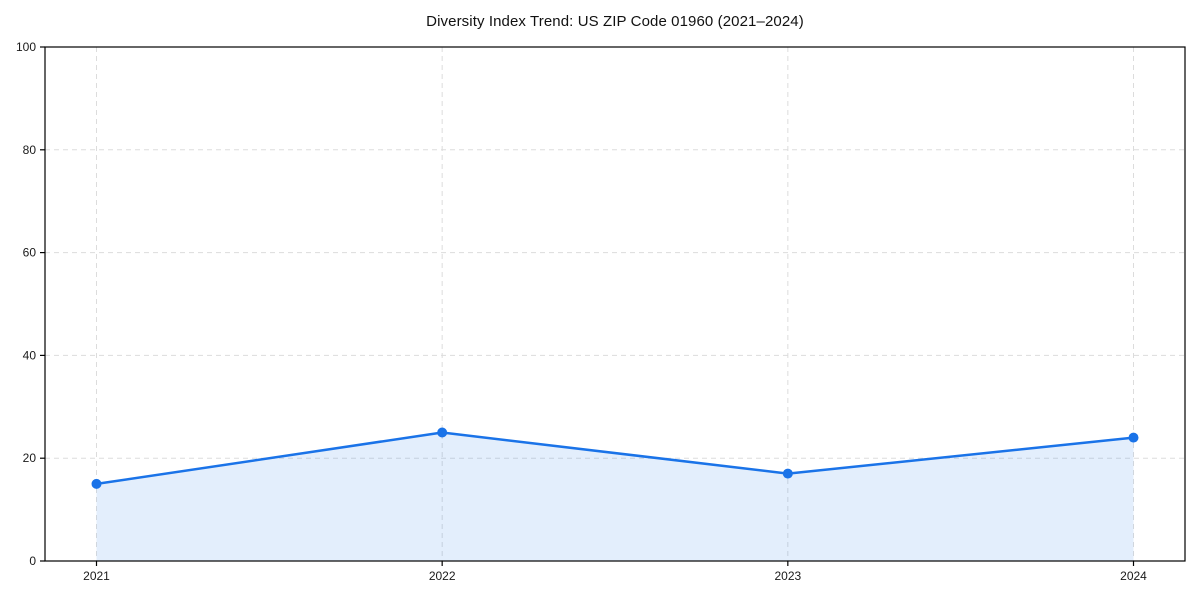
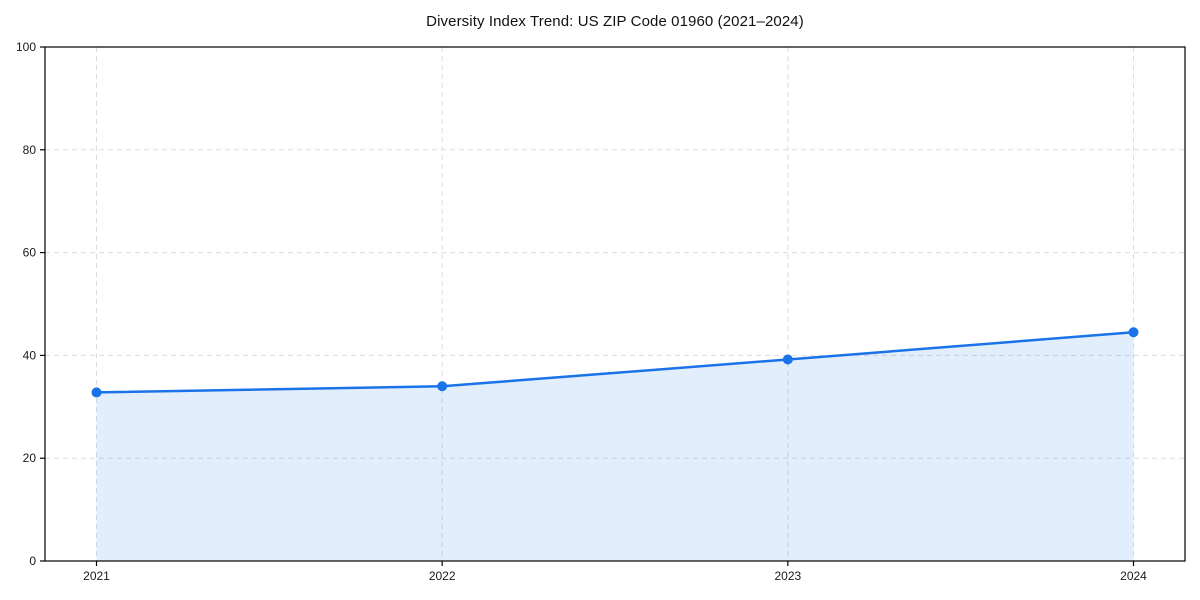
2021: 15 -> 33
2022: 25 -> 34
2023: 17 -> 39
2024: 24 -> 44
